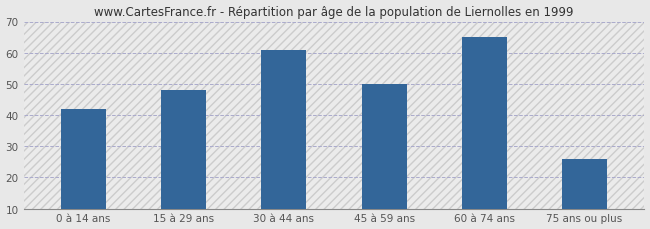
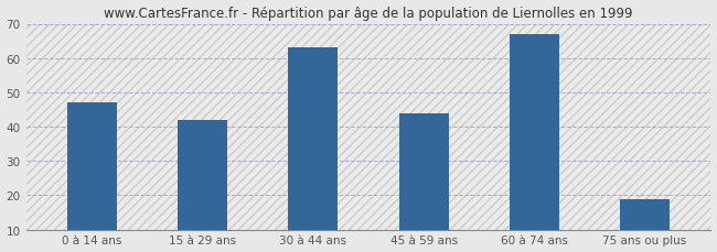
0 à 14 ans: 42 -> 47
15 à 29 ans: 48 -> 42
30 à 44 ans: 61 -> 63
45 à 59 ans: 50 -> 44
60 à 74 ans: 65 -> 67
75 ans ou plus: 26 -> 19
